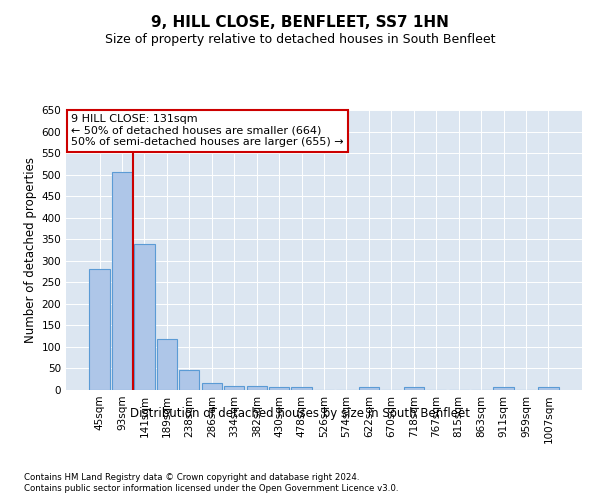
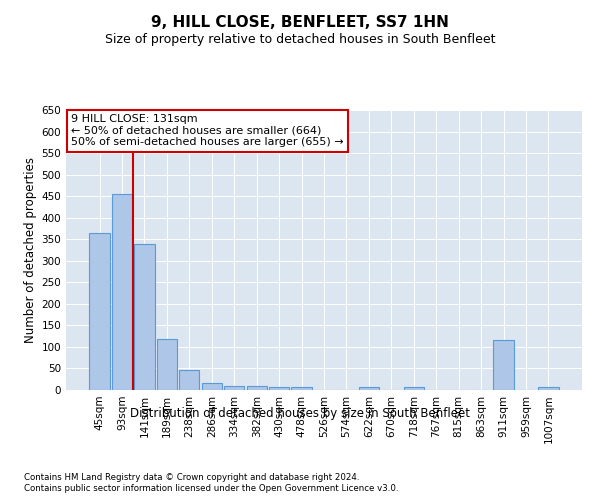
45sqm: 280 -> 365
93sqm: 505 -> 455
911sqm: 6 -> 115
